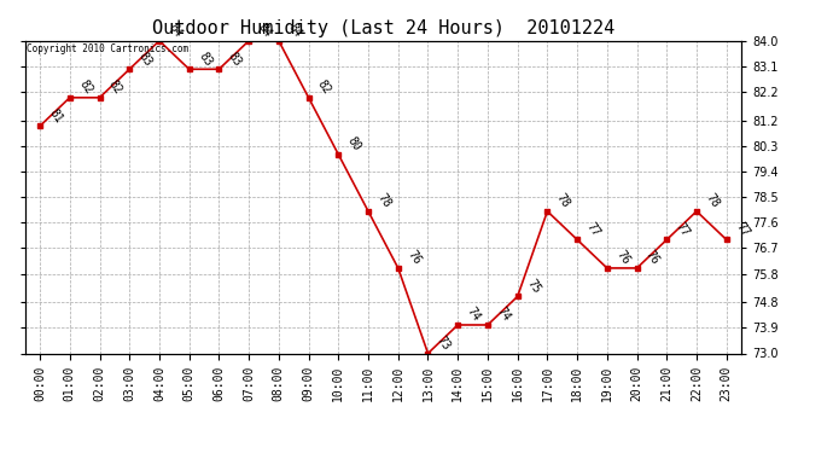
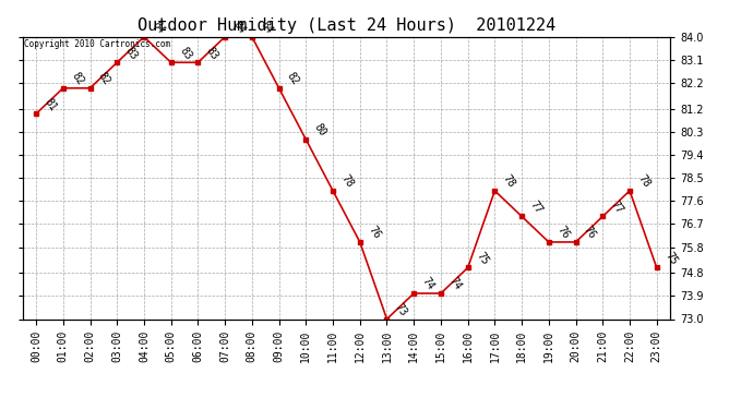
23:00: 77 -> 75
